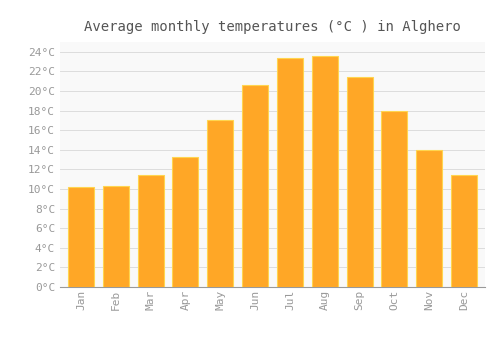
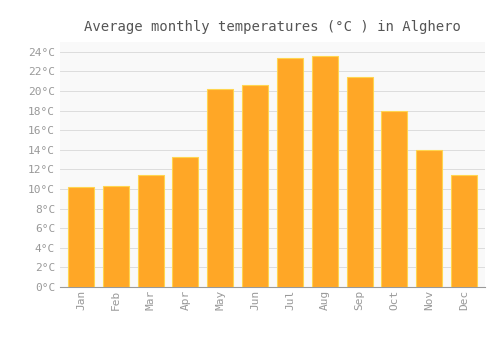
May: 17.0°C -> 20.2°C
